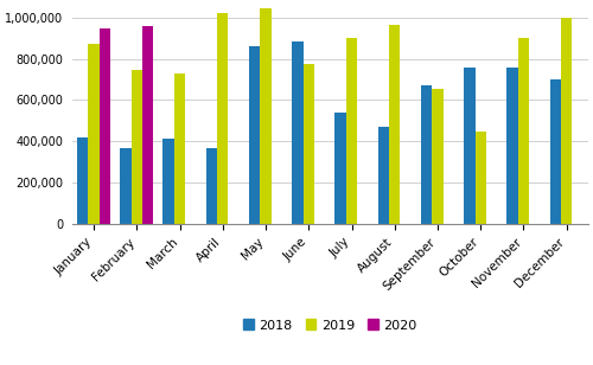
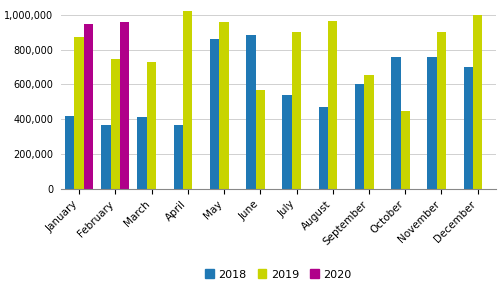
2019/May: 1,040,000 -> 960,000
2019/June: 780,000 -> 570,000
2018/September: 670,000 -> 600,000
